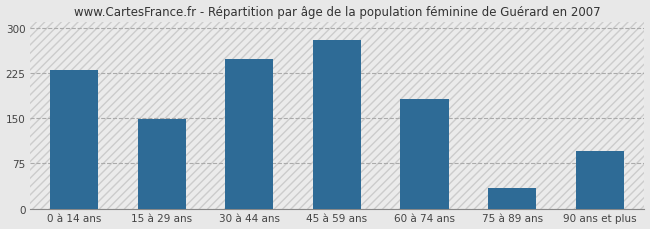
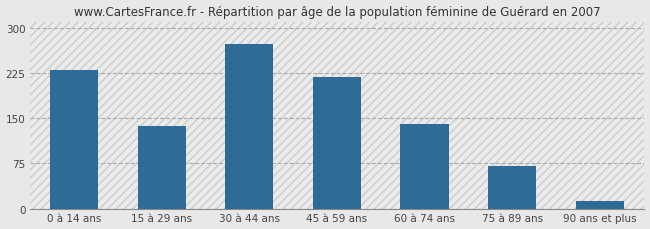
15 à 29 ans: 148 -> 137
30 à 44 ans: 248 -> 272
45 à 59 ans: 280 -> 218
60 à 74 ans: 182 -> 140
75 à 89 ans: 34 -> 70
90 ans et plus: 96 -> 12
